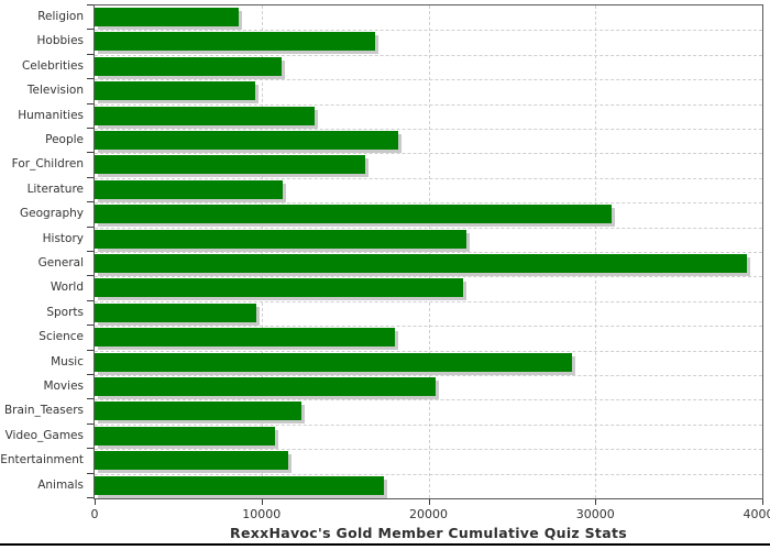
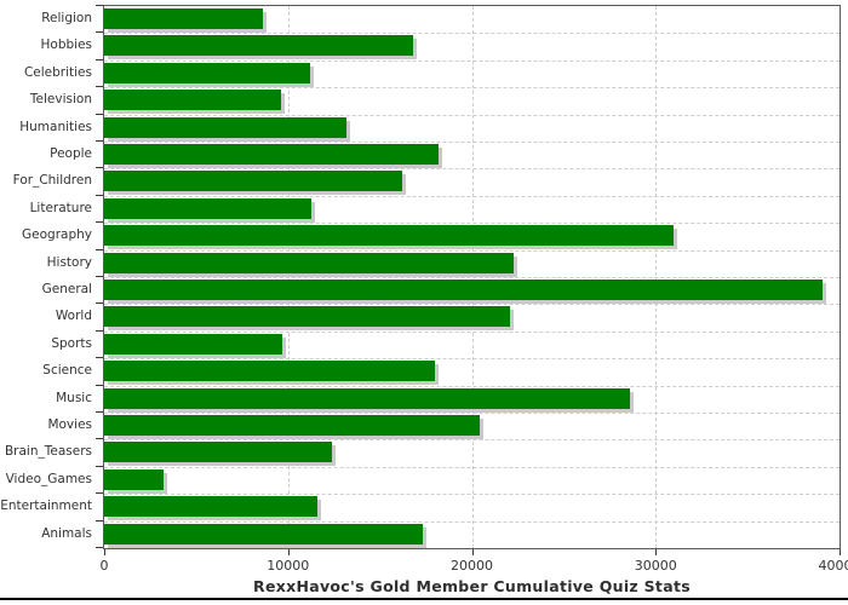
Video_Games: 10800 -> 3200
